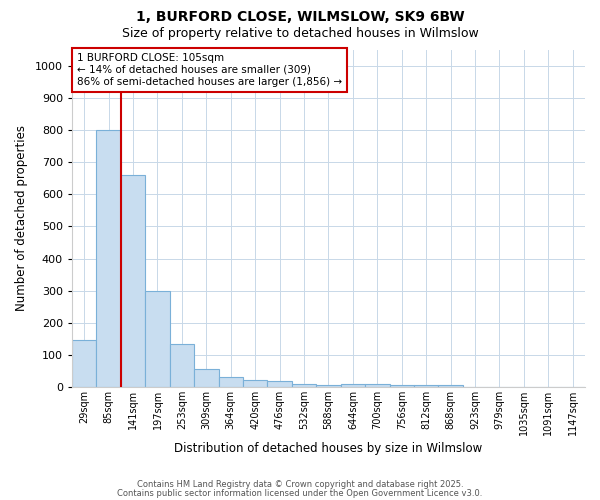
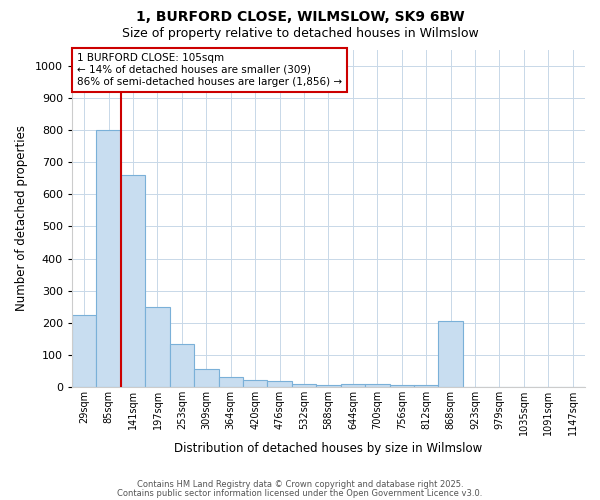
29sqm: 145 -> 225
197sqm: 300 -> 250
868sqm: 5 -> 205
